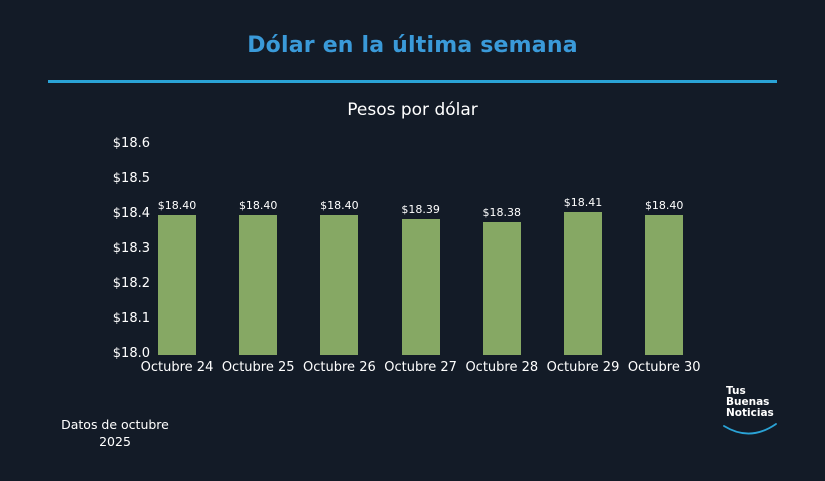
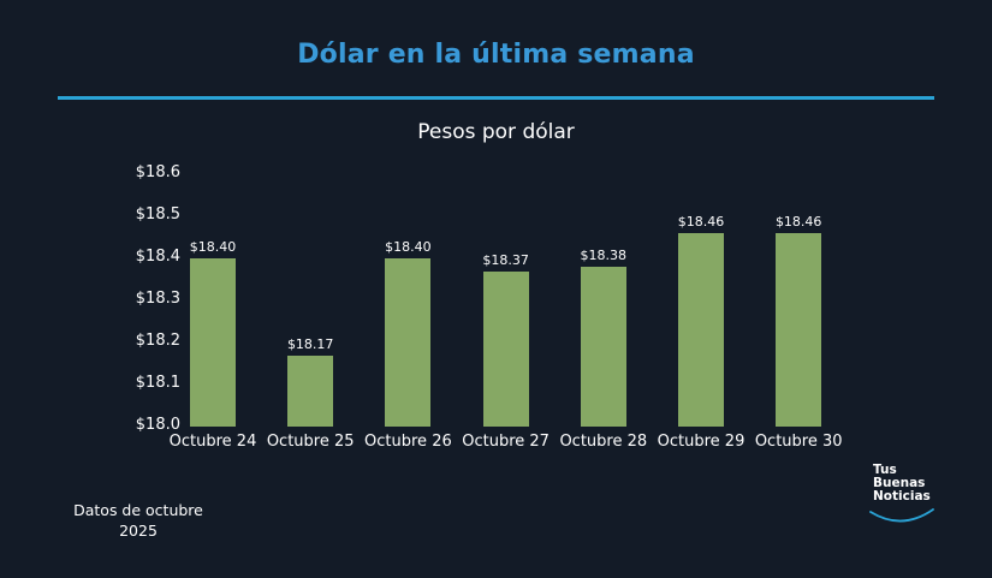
Octubre 25: $18.40 -> $18.17
Octubre 27: $18.39 -> $18.37
Octubre 29: $18.41 -> $18.46
Octubre 30: $18.40 -> $18.46
